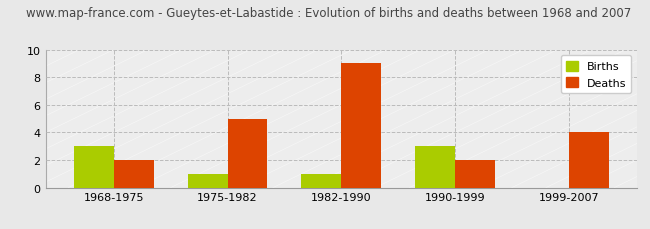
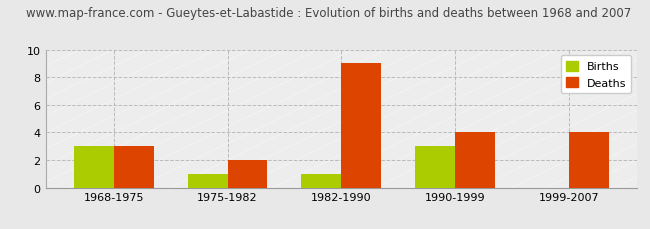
Deaths/1968-1975: 2 -> 3
Deaths/1975-1982: 5 -> 2
Deaths/1990-1999: 2 -> 4
